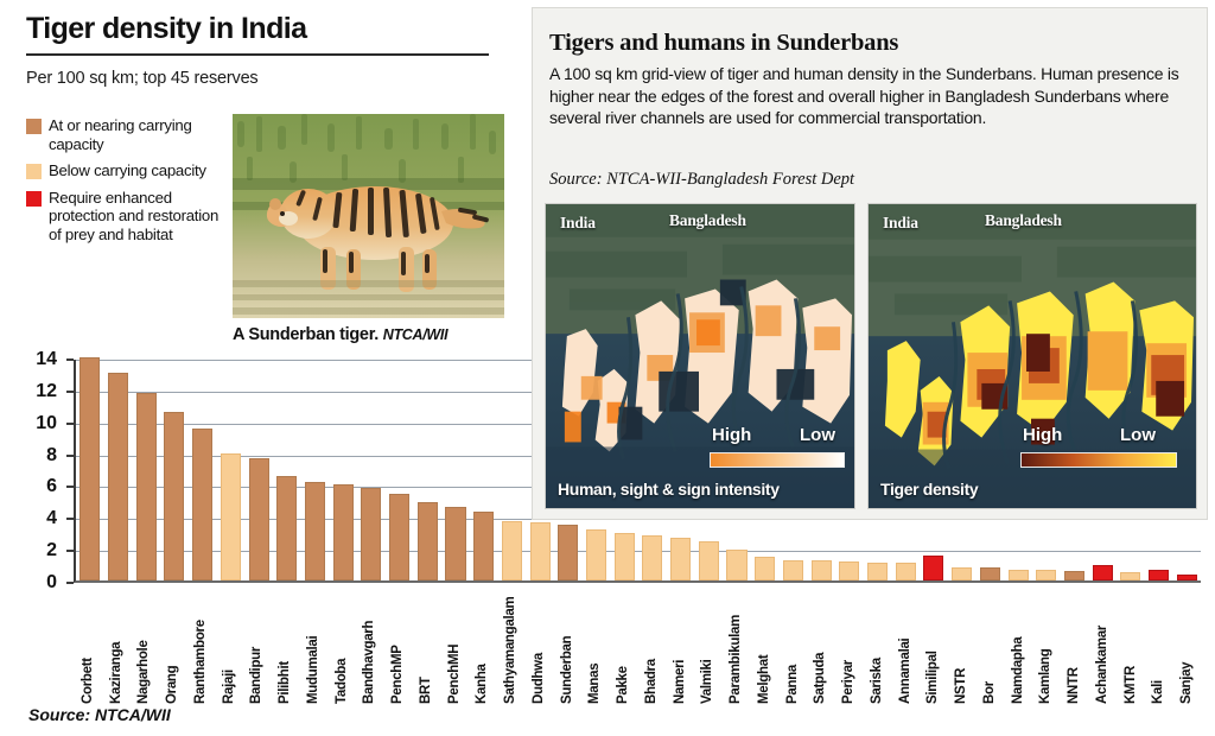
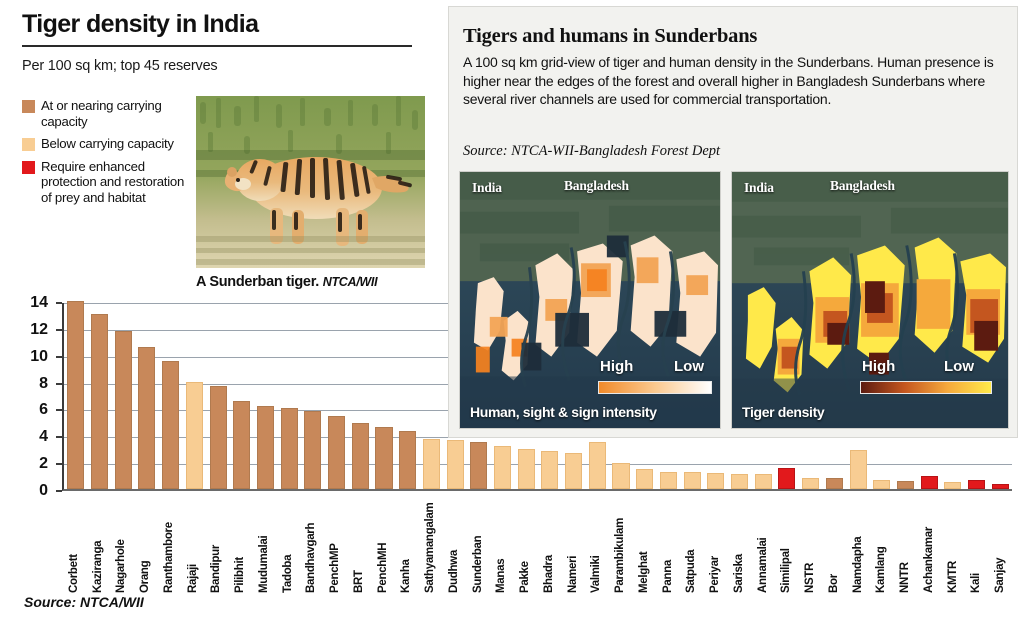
Valmiki: 2.5 -> 3.5
Namdapha: 0.7 -> 2.9
